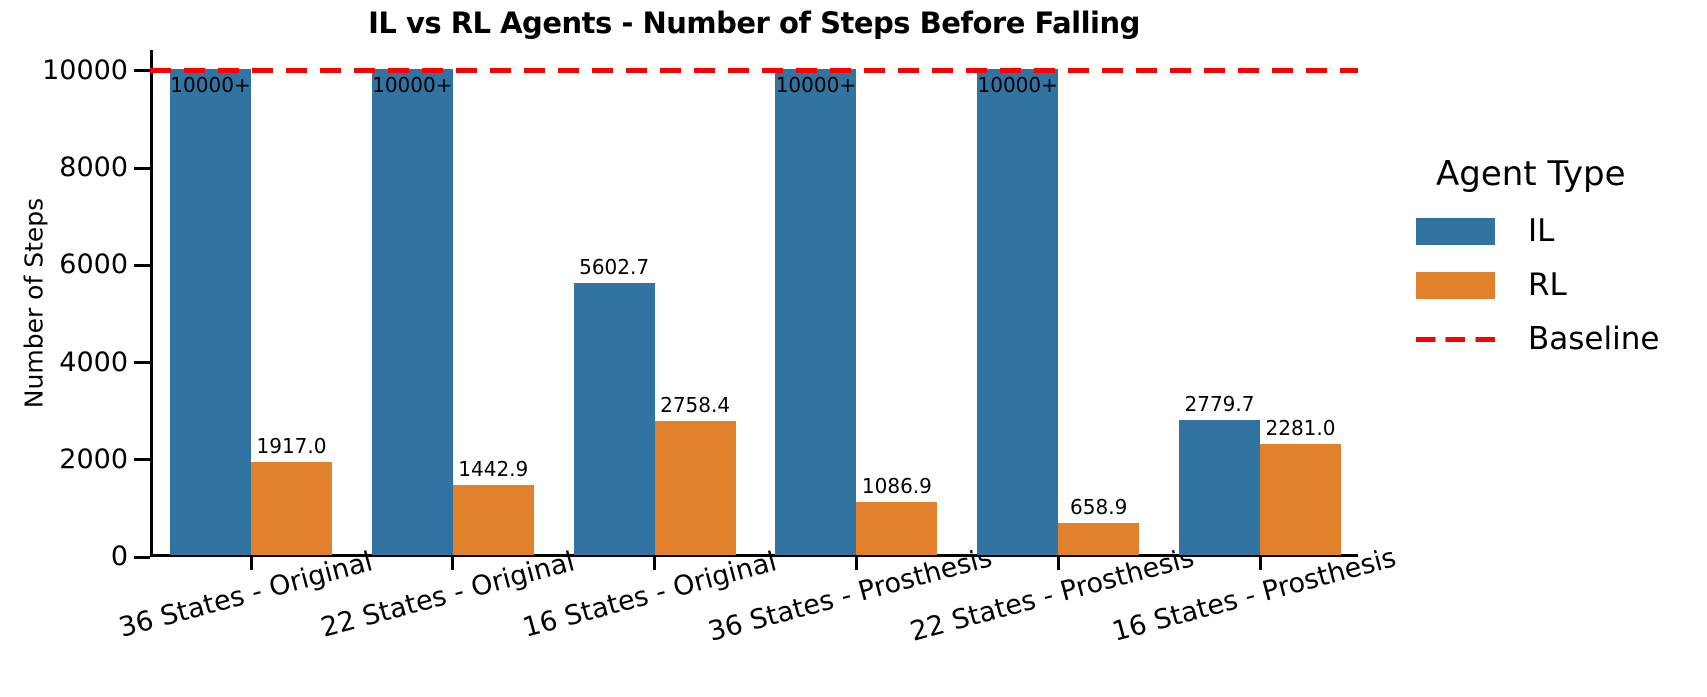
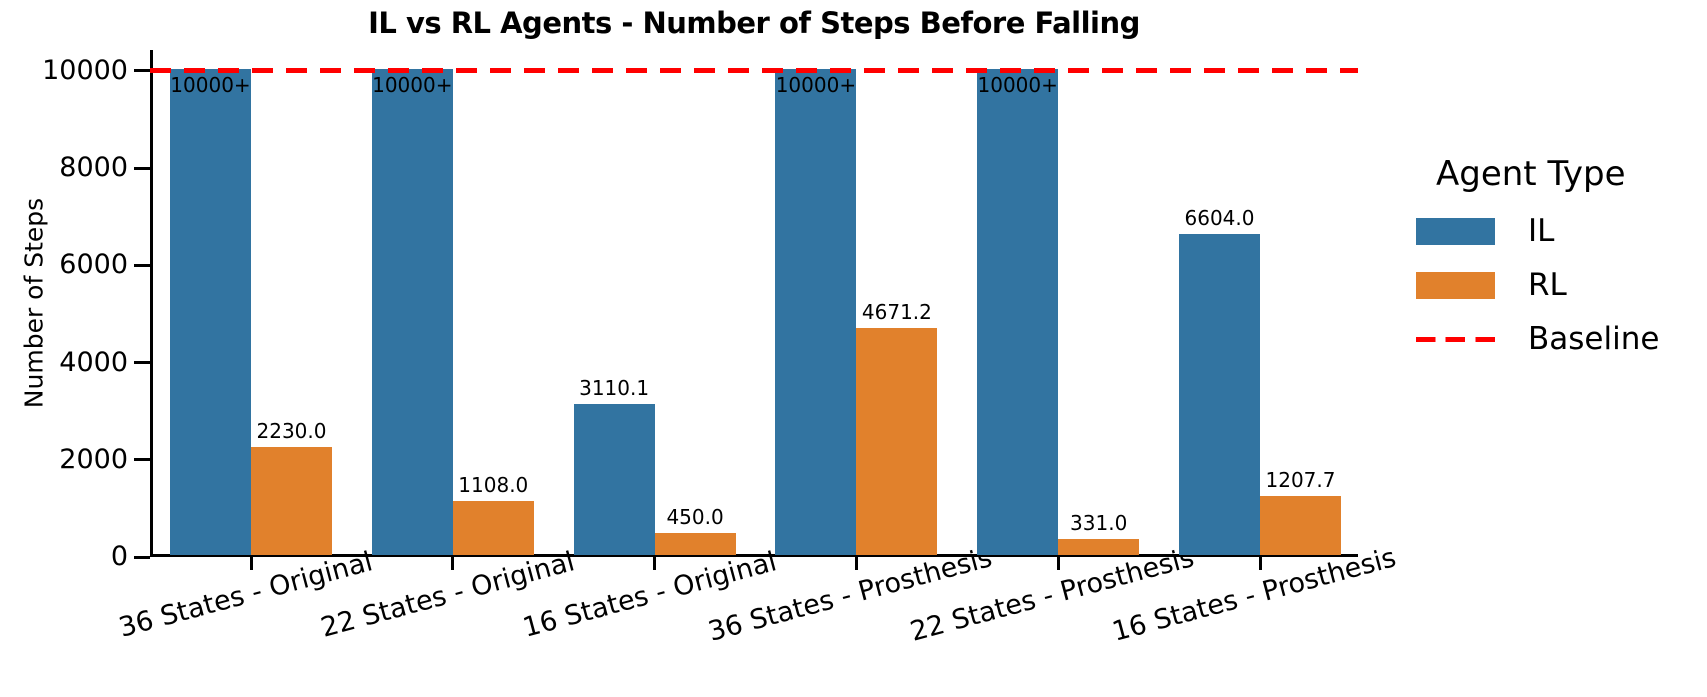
RL/36 States - Original: 1917.0 -> 2230.0
RL/22 States - Original: 1442.9 -> 1108.0
IL/16 States - Original: 5602.7 -> 3110.1
RL/16 States - Original: 2758.4 -> 450.0
RL/36 States - Prosthesis: 1086.9 -> 4671.2
RL/22 States - Prosthesis: 658.9 -> 331.0
IL/16 States - Prosthesis: 2779.7 -> 6604.0
RL/16 States - Prosthesis: 2281.0 -> 1207.7
